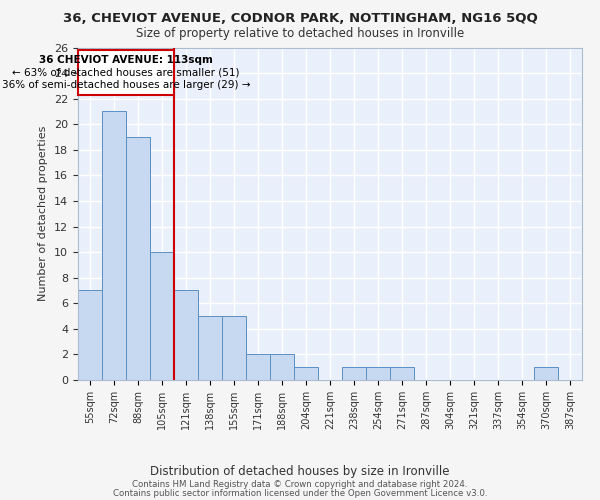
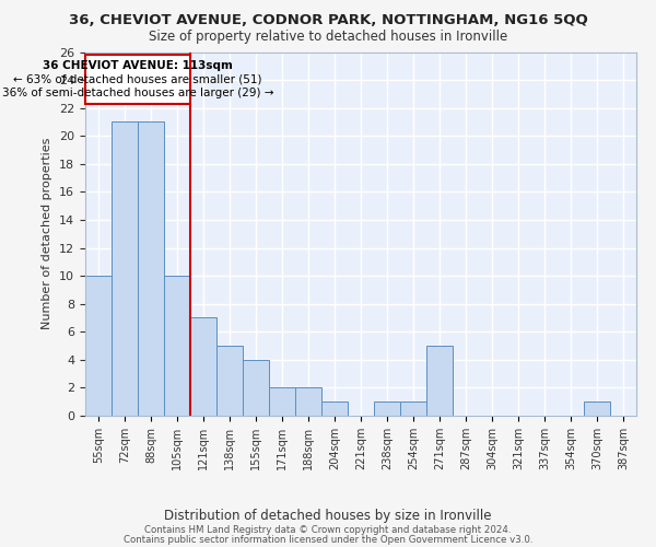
55sqm: 7 -> 10
88sqm: 19 -> 21
155sqm: 5 -> 4
271sqm: 1 -> 5
